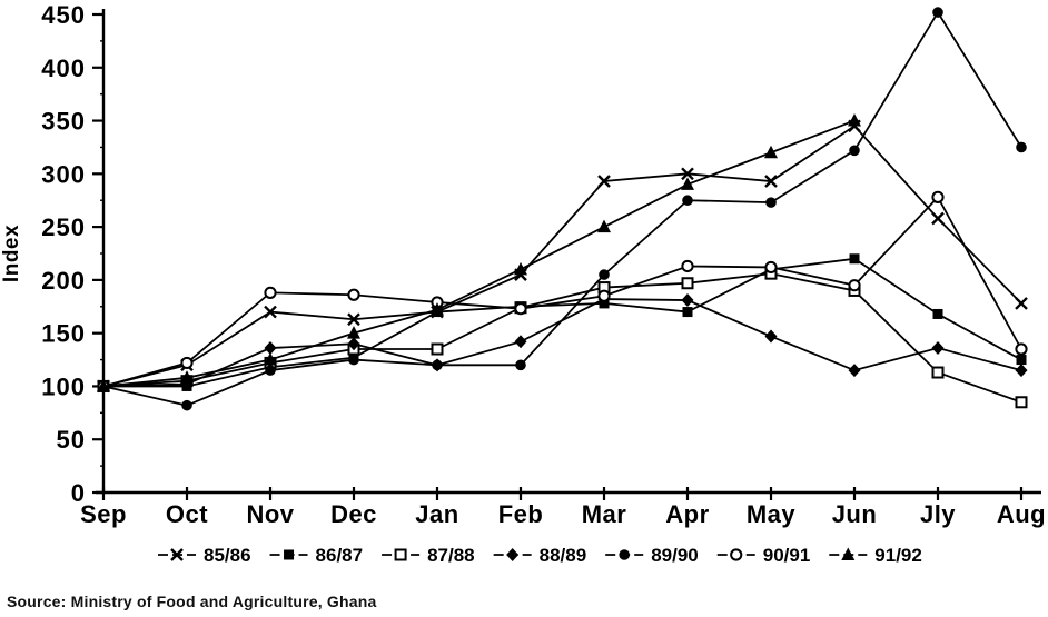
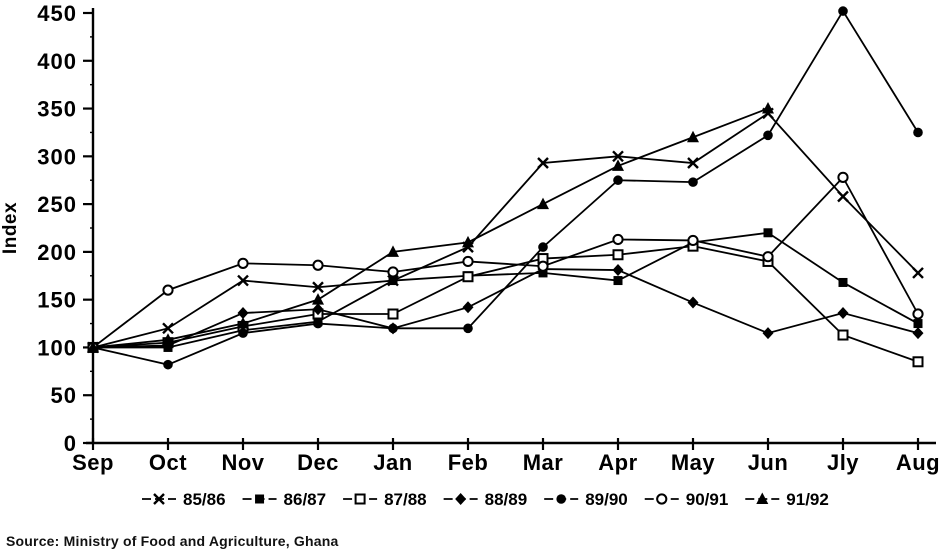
90/91/Oct: 120 -> 160
91/92/Jan: 170 -> 200
90/91/Feb: 170 -> 190
